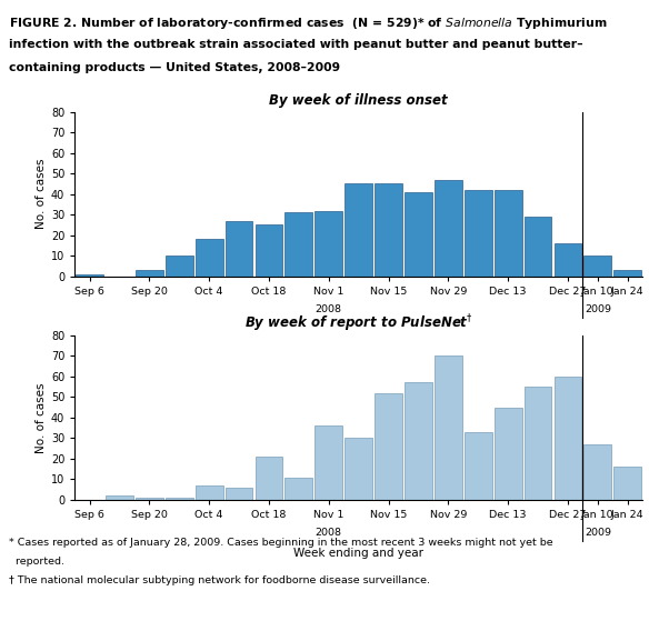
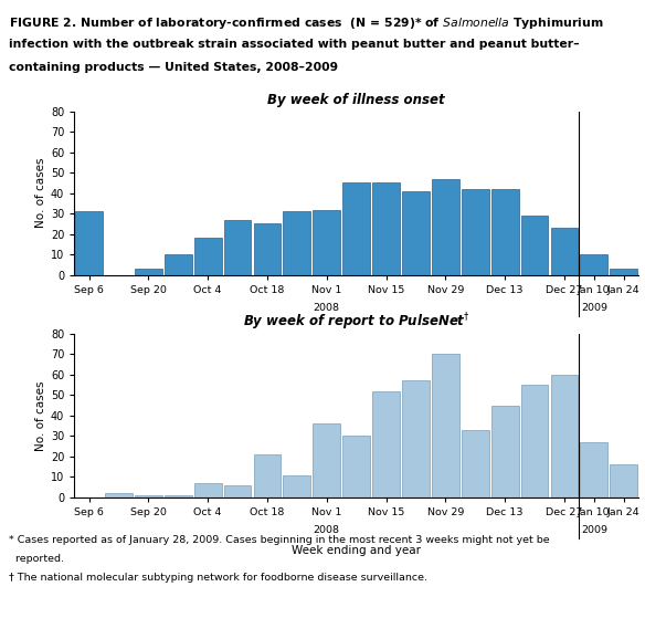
By week of illness onset/Sep 6: 1 -> 31
By week of illness onset/Dec 27: 16 -> 23
